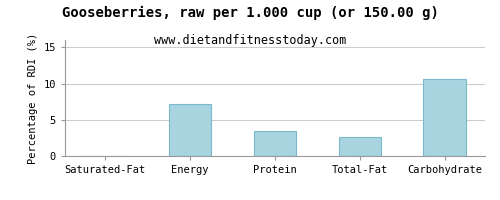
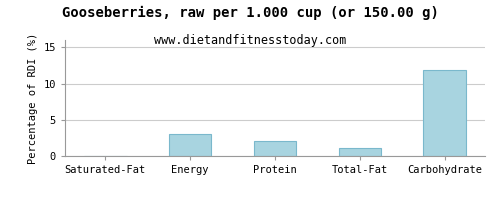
Energy: 7.2 -> 3.0
Protein: 3.4 -> 2.1
Total-Fat: 2.6 -> 1.1
Carbohydrate: 10.6 -> 11.9
